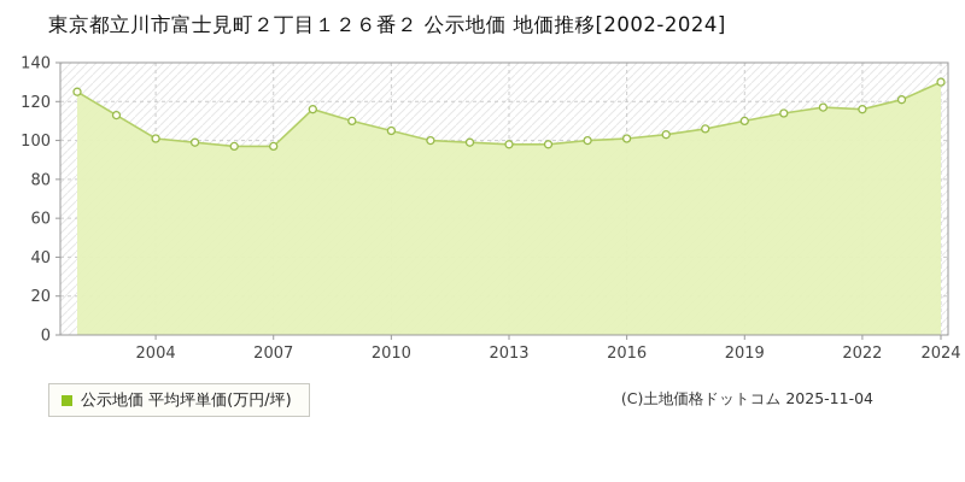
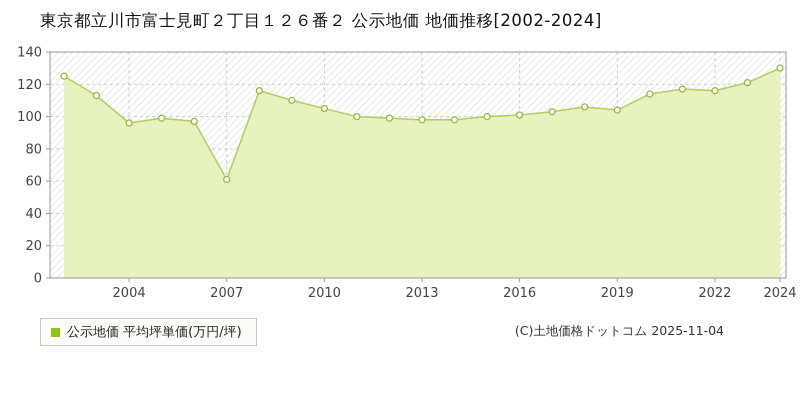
2004: 101 -> 96
2007: 97 -> 61
2019: 110 -> 104
